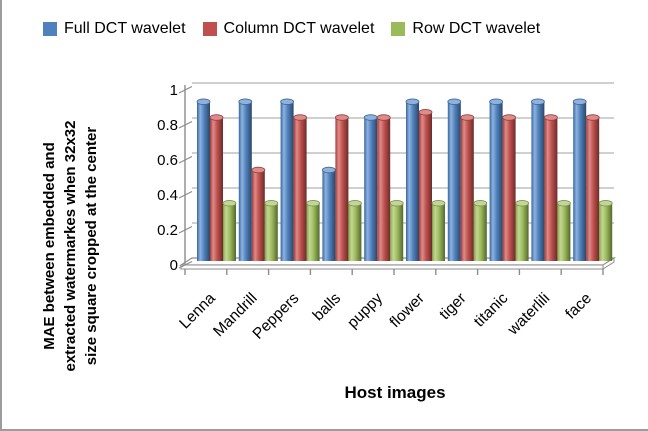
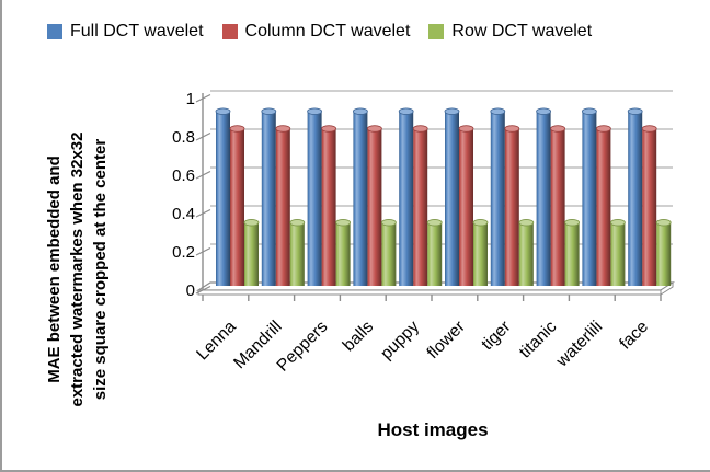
Column DCT wavelet/Mandrill: 0.52 -> 0.82
Full DCT wavelet/balls: 0.52 -> 0.91
Full DCT wavelet/puppy: 0.82 -> 0.91
Column DCT wavelet/flower: 0.85 -> 0.82
